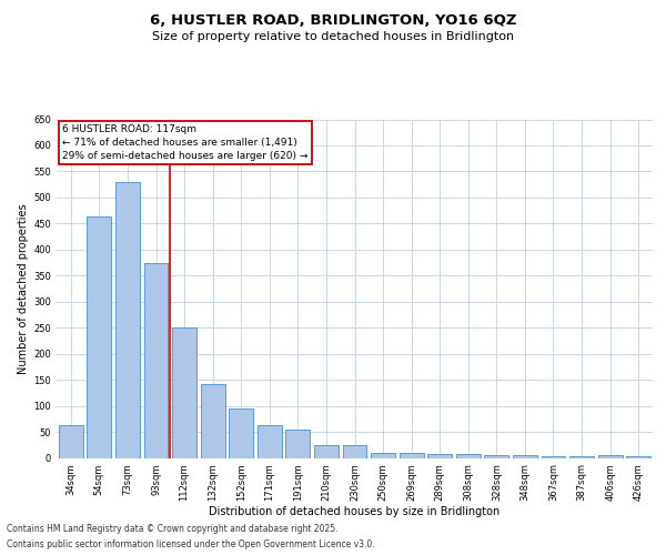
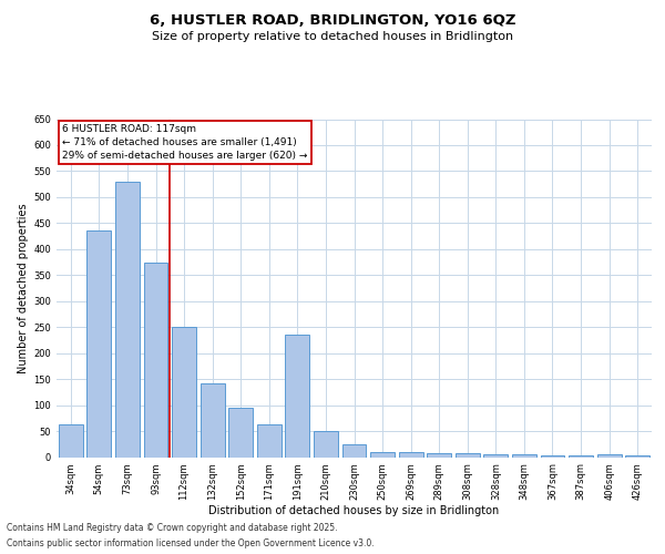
54sqm: 463 -> 435
191sqm: 55 -> 235
210sqm: 25 -> 50
